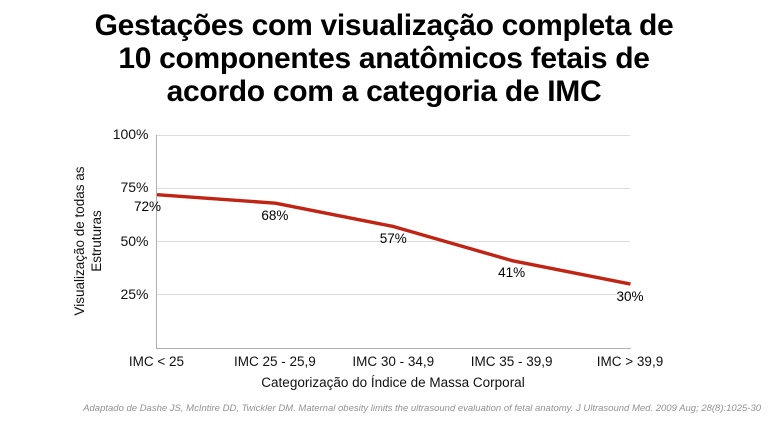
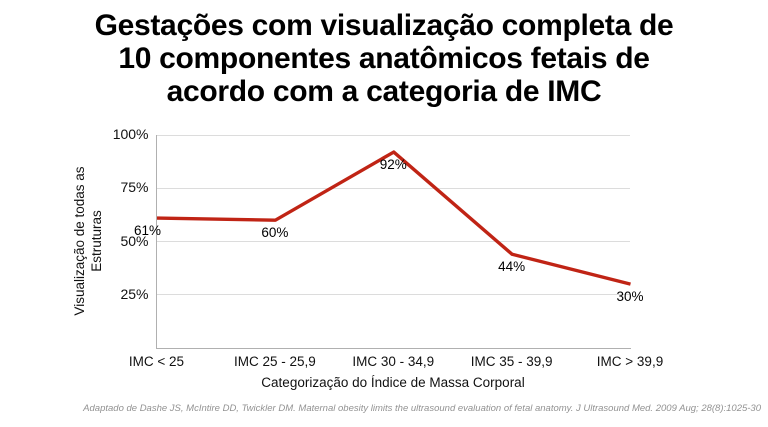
IMC < 25: 72% -> 61%
IMC 25 - 25,9: 68% -> 60%
IMC 30 - 34,9: 57% -> 92%
IMC 35 - 39,9: 41% -> 44%
